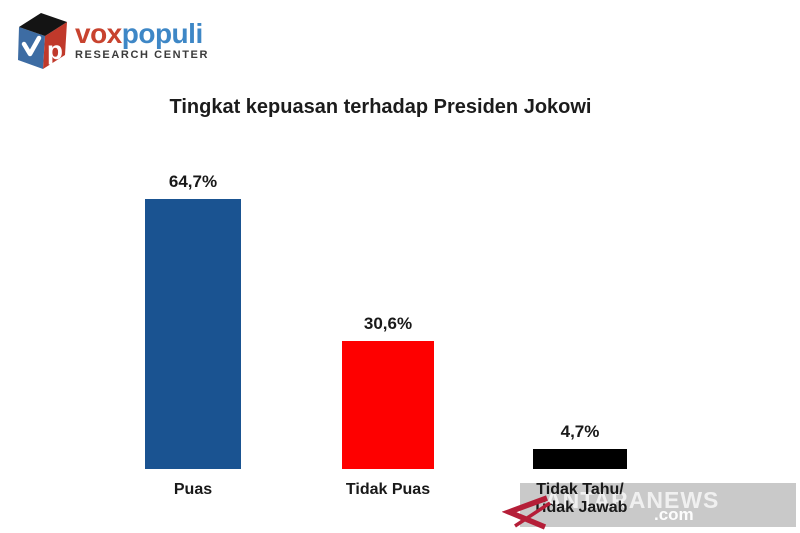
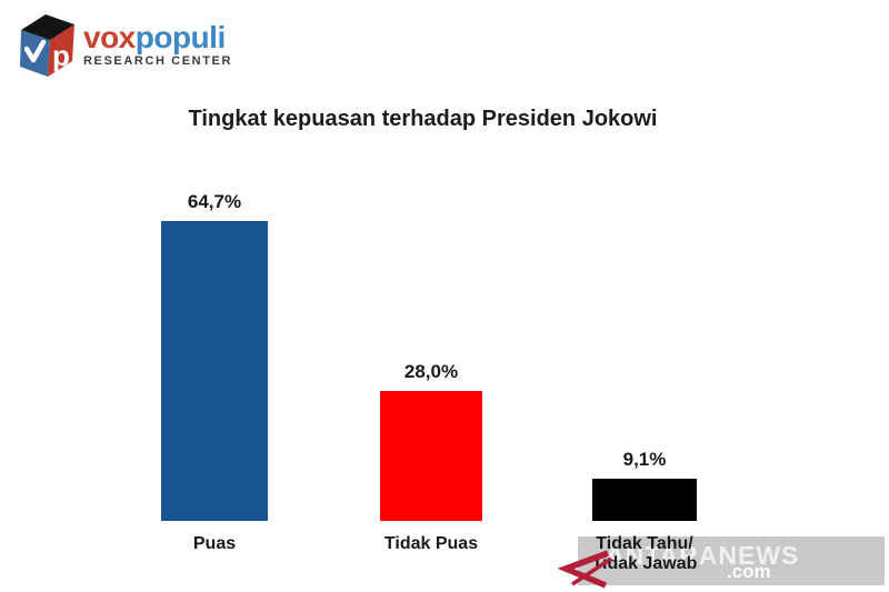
Tidak Puas: 30,6% -> 28,0%
Tidak Tahu/ Tidak Jawab: 4,7% -> 9,1%
